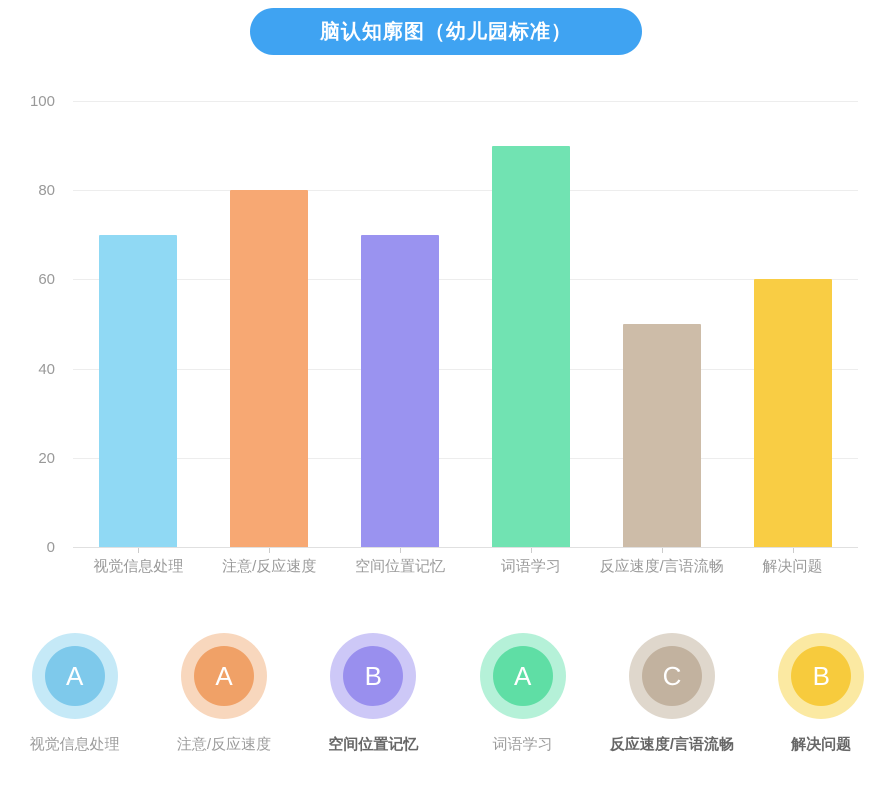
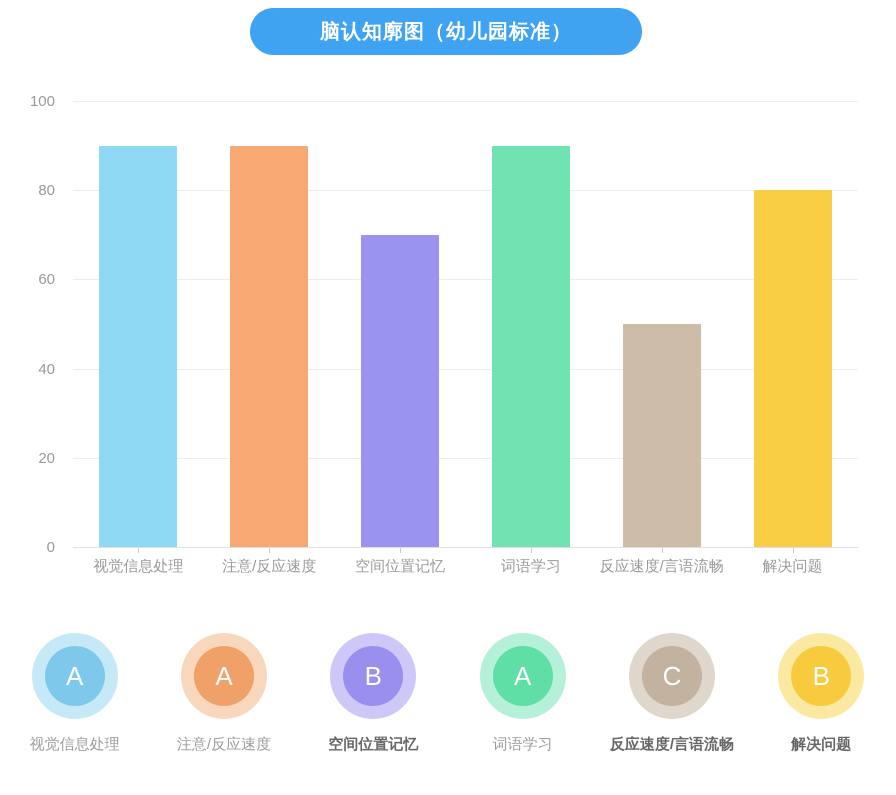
视觉信息处理: 70 -> 90
注意/反应速度: 80 -> 90
解决问题: 60 -> 80
